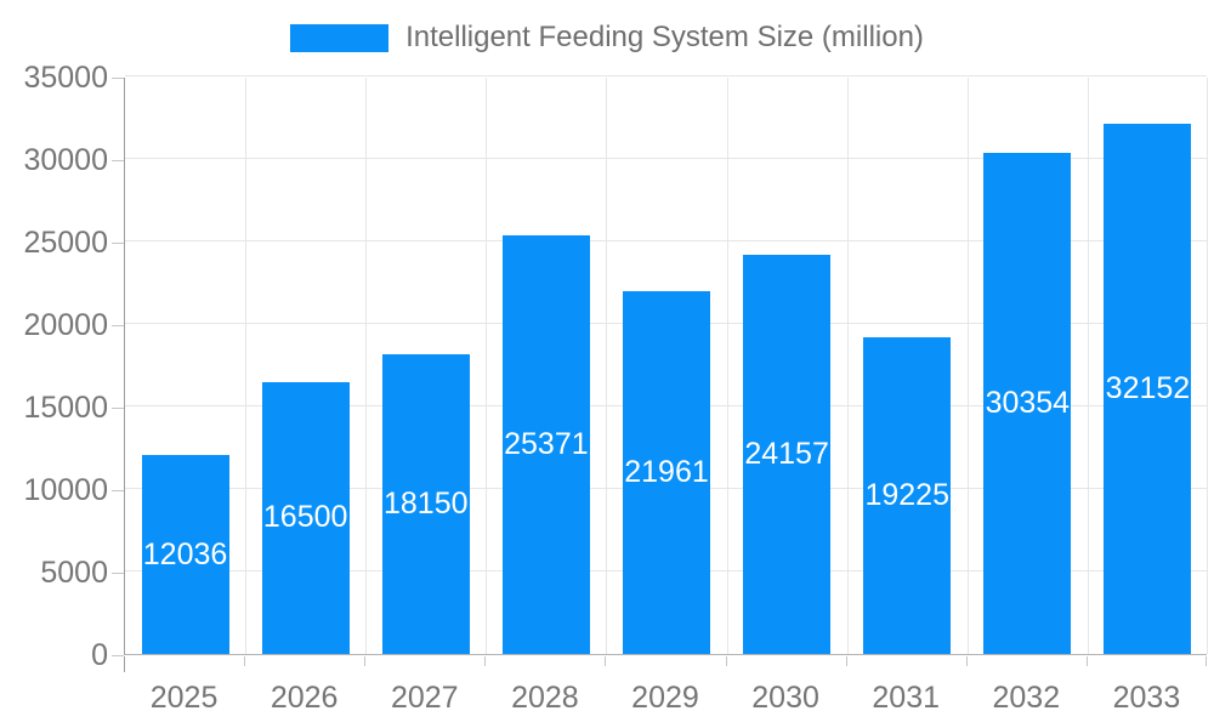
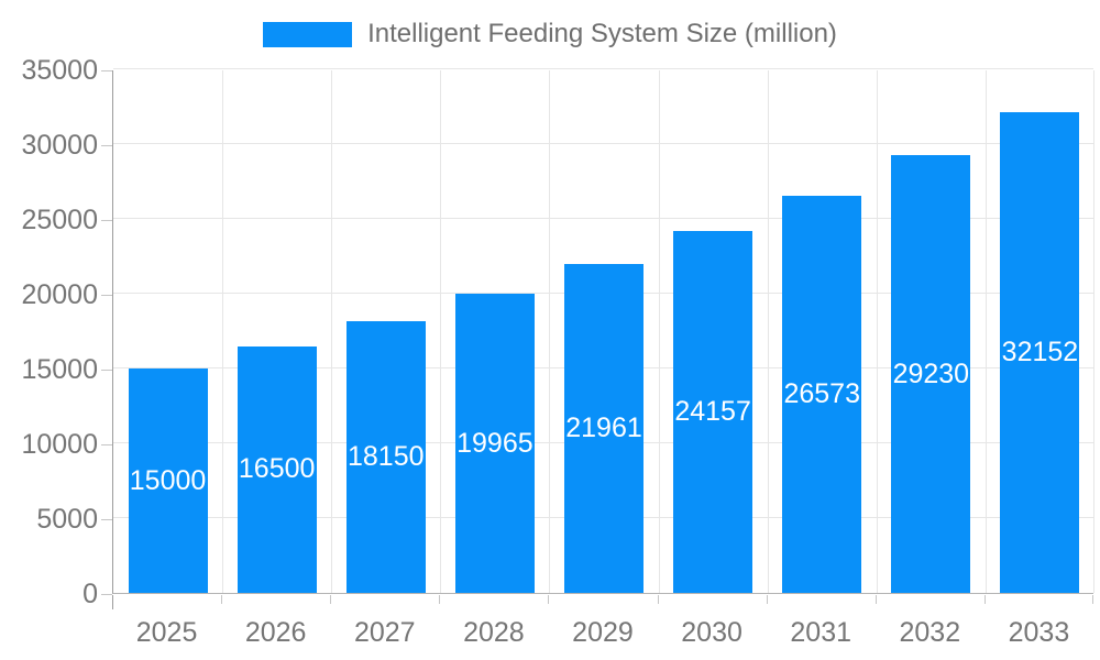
2025: 12036 -> 15000
2028: 25371 -> 19965
2031: 19225 -> 26573
2032: 30354 -> 29230
